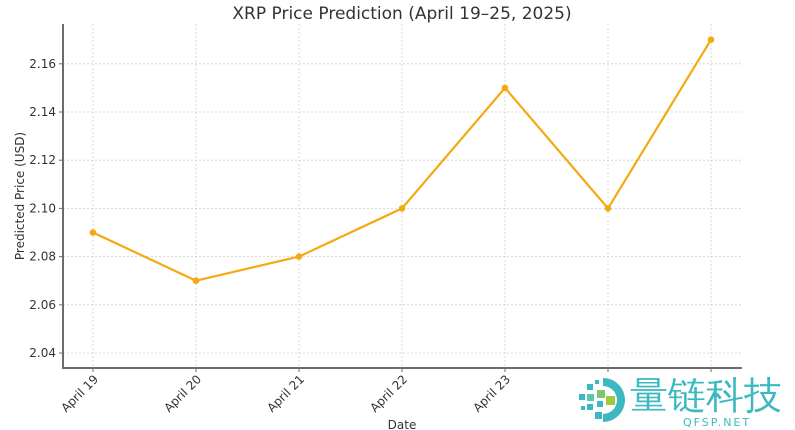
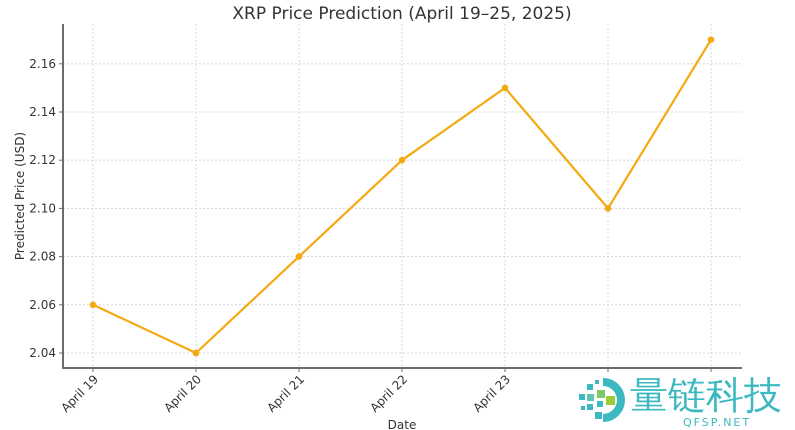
April 19: 2.09 -> 2.06
April 20: 2.07 -> 2.04
April 22: 2.10 -> 2.12
